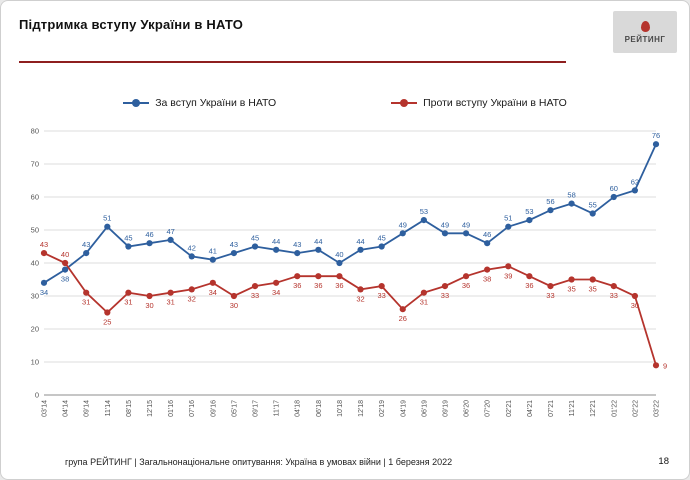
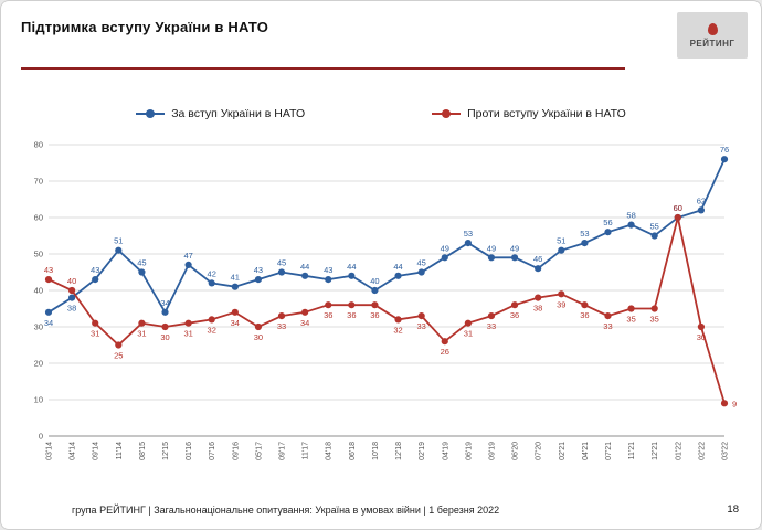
За вступ України в НАТО/12'15: 46 -> 34
Проти вступу України в НАТО/01'22: 33 -> 60
